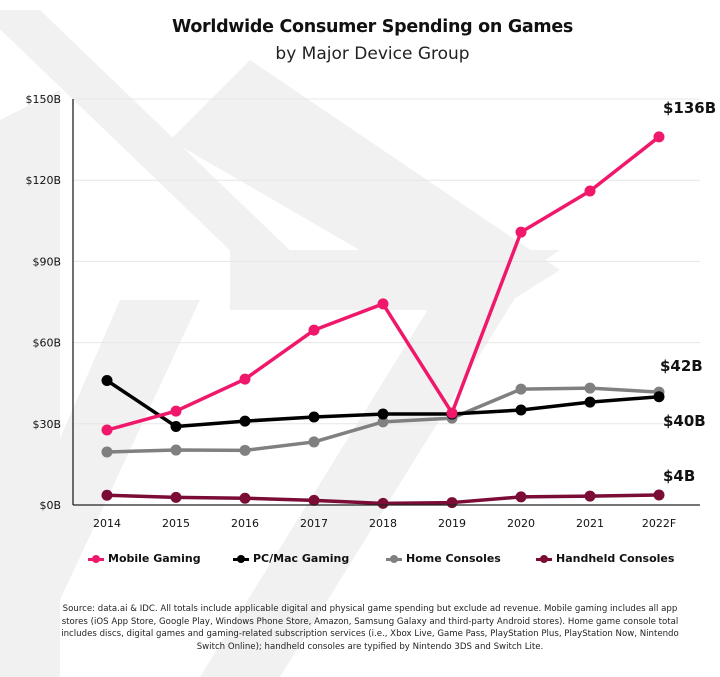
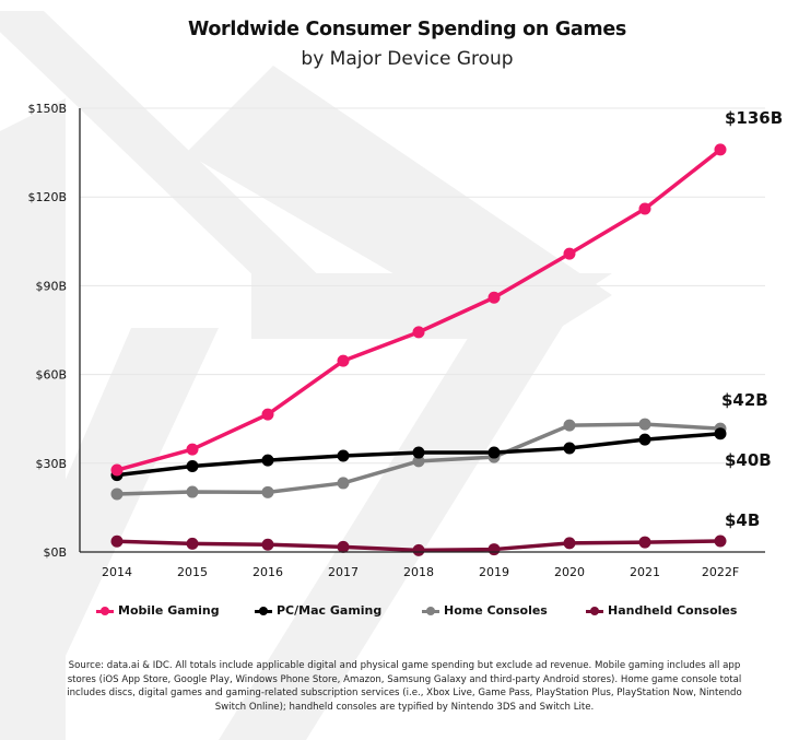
PC/Mac Gaming/2014: $46B -> $26B
Mobile Gaming/2019: $34B -> $86B
